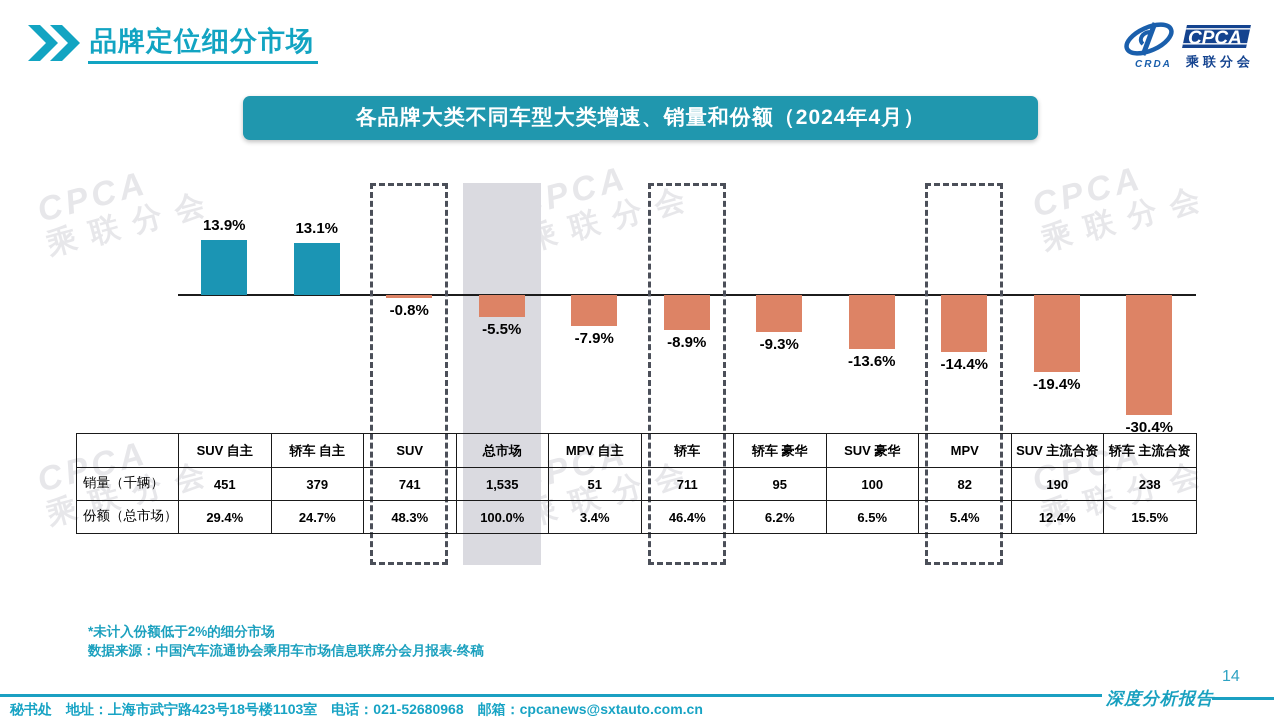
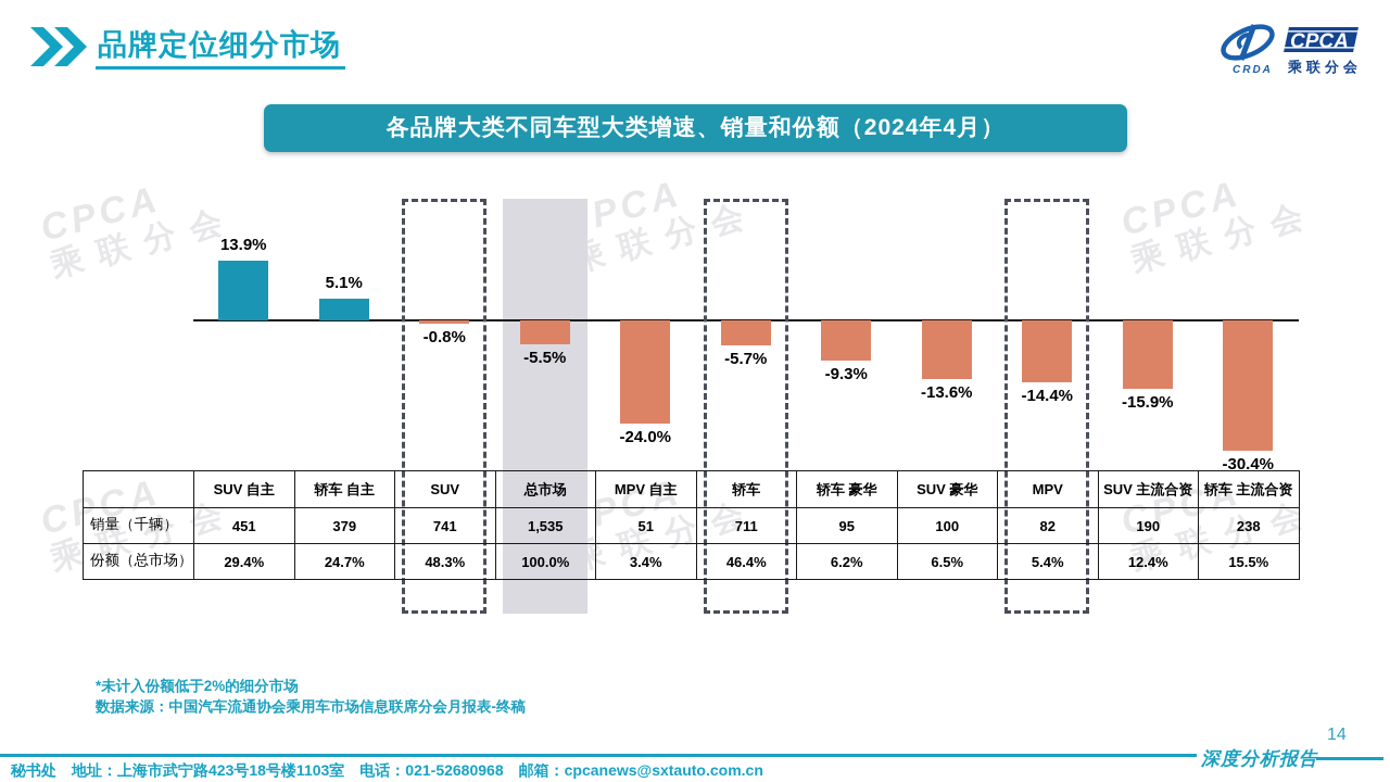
轿车 自主: 13.1% -> 5.1%
MPV 自主: -7.9% -> -24.0%
轿车: -8.9% -> -5.7%
SUV 主流合资: -19.4% -> -15.9%
